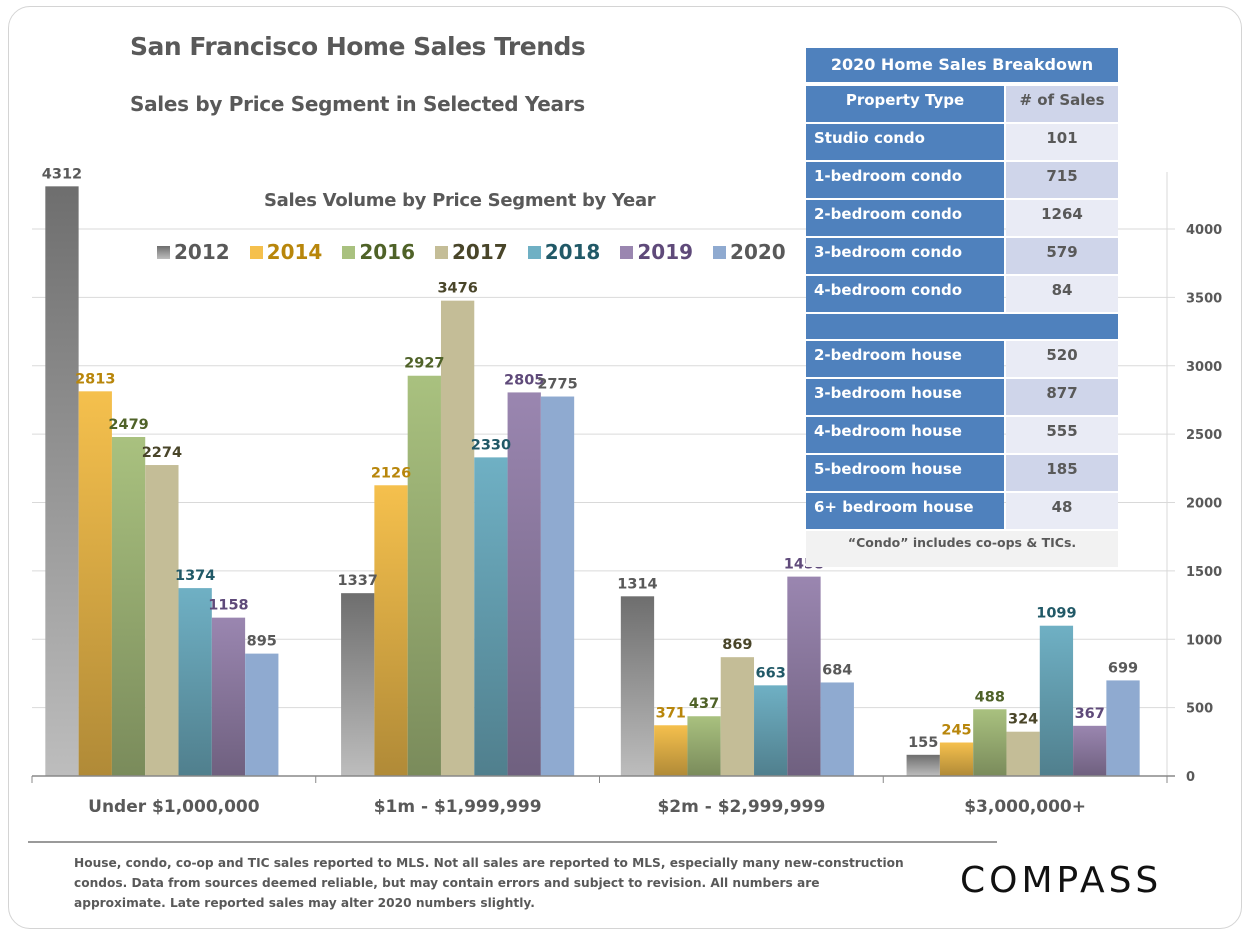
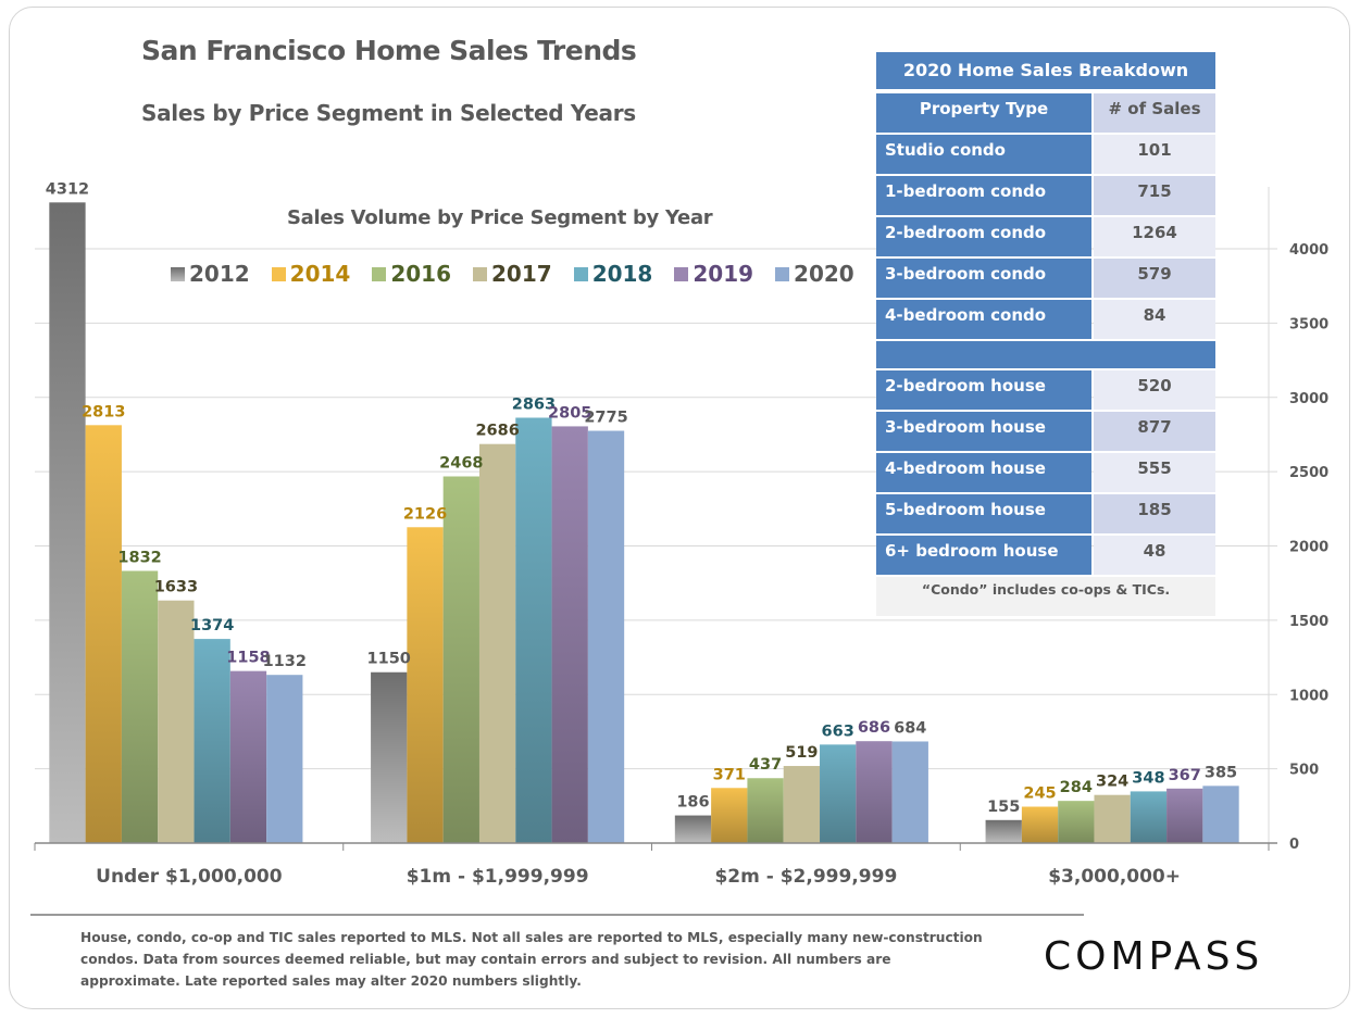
2016/Under $1,000,000: 2479 -> 1832
2017/Under $1,000,000: 2274 -> 1633
2020/Under $1,000,000: 895 -> 1132
2012/$1m - $1,999,999: 1337 -> 1150
2016/$1m - $1,999,999: 2927 -> 2468
2017/$1m - $1,999,999: 3476 -> 2686
2018/$1m - $1,999,999: 2330 -> 2863
2012/$2m - $2,999,999: 1314 -> 186
2017/$2m - $2,999,999: 869 -> 519
2019/$2m - $2,999,999: 1458 -> 686
2016/$3,000,000+: 488 -> 284
2018/$3,000,000+: 1099 -> 348
2020/$3,000,000+: 699 -> 385
